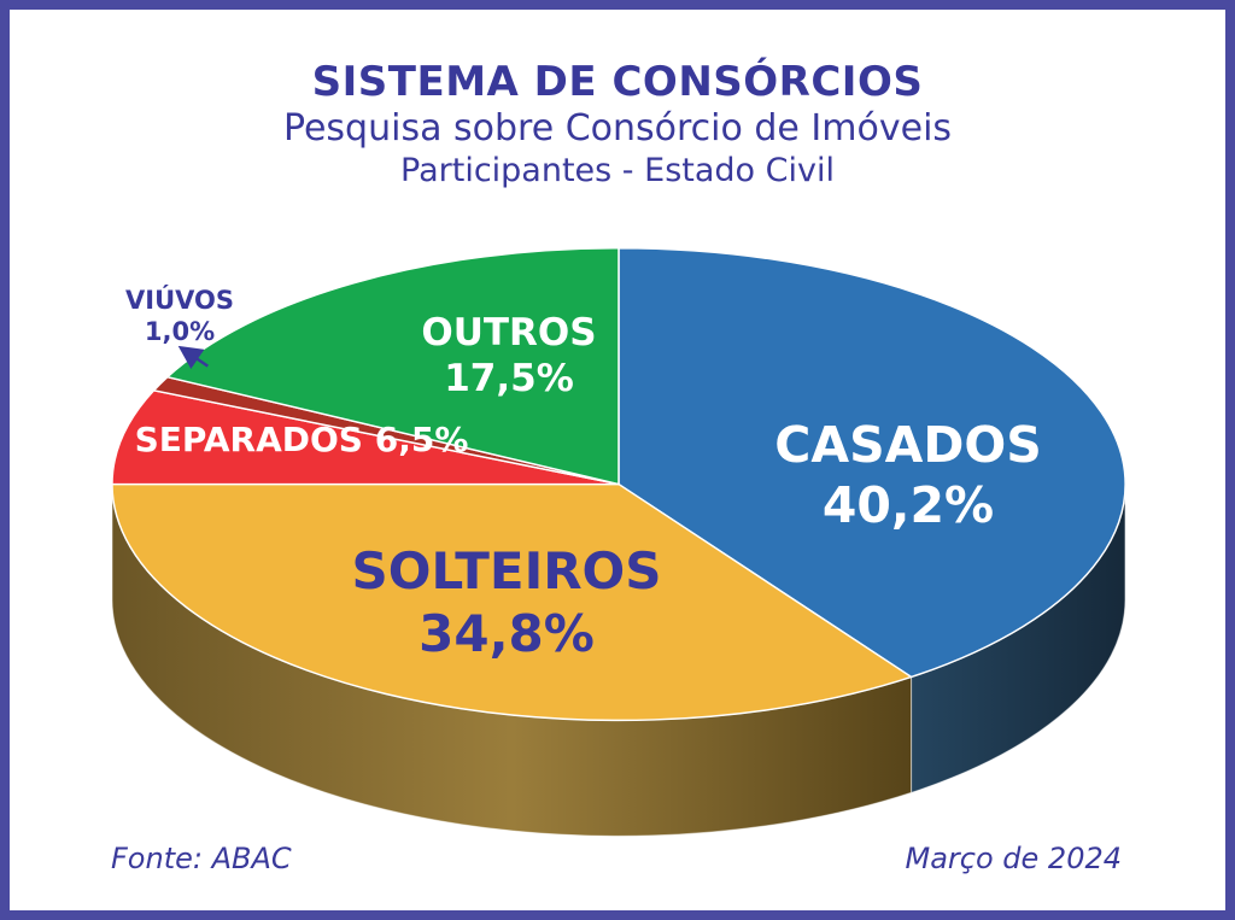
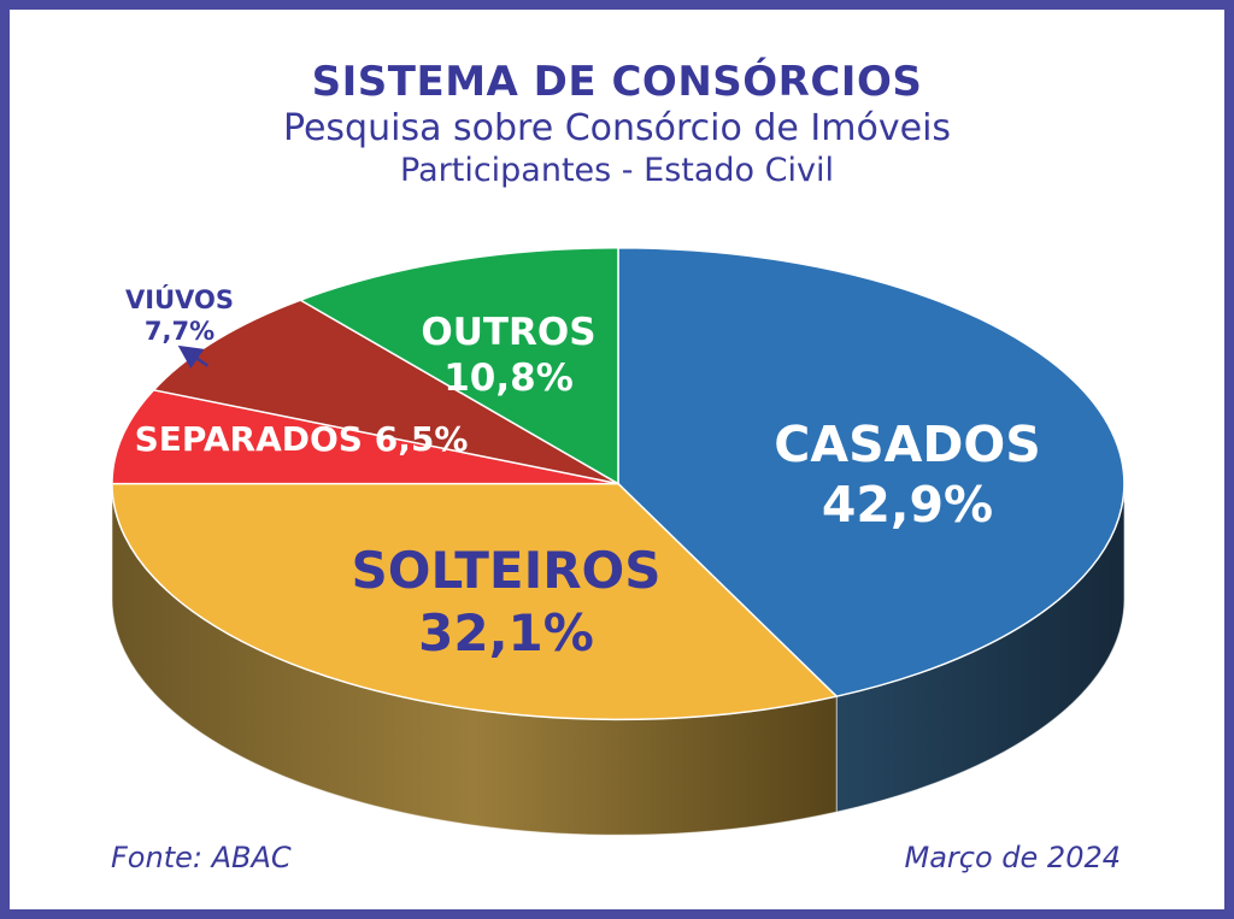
CASADOS: 40,2% -> 42,9%
SOLTEIROS: 34,8% -> 32,1%
VIÚVOS: 1,0% -> 7,7%
OUTROS: 17,5% -> 10,8%
